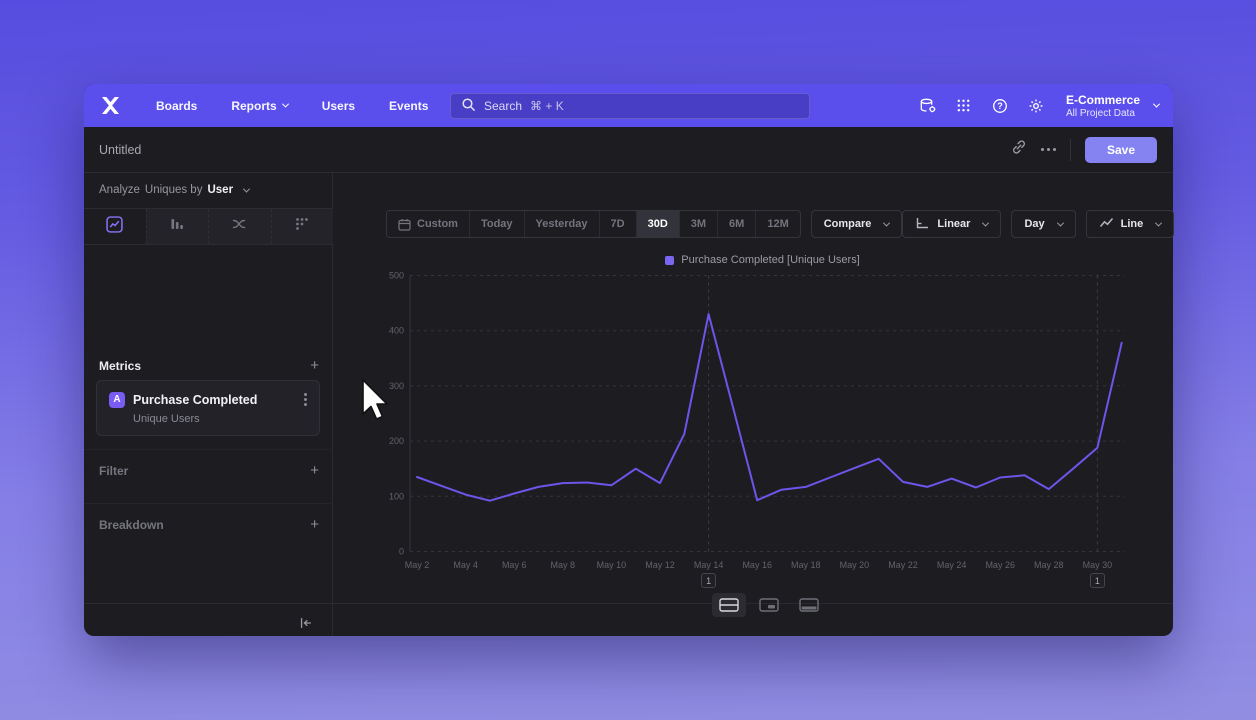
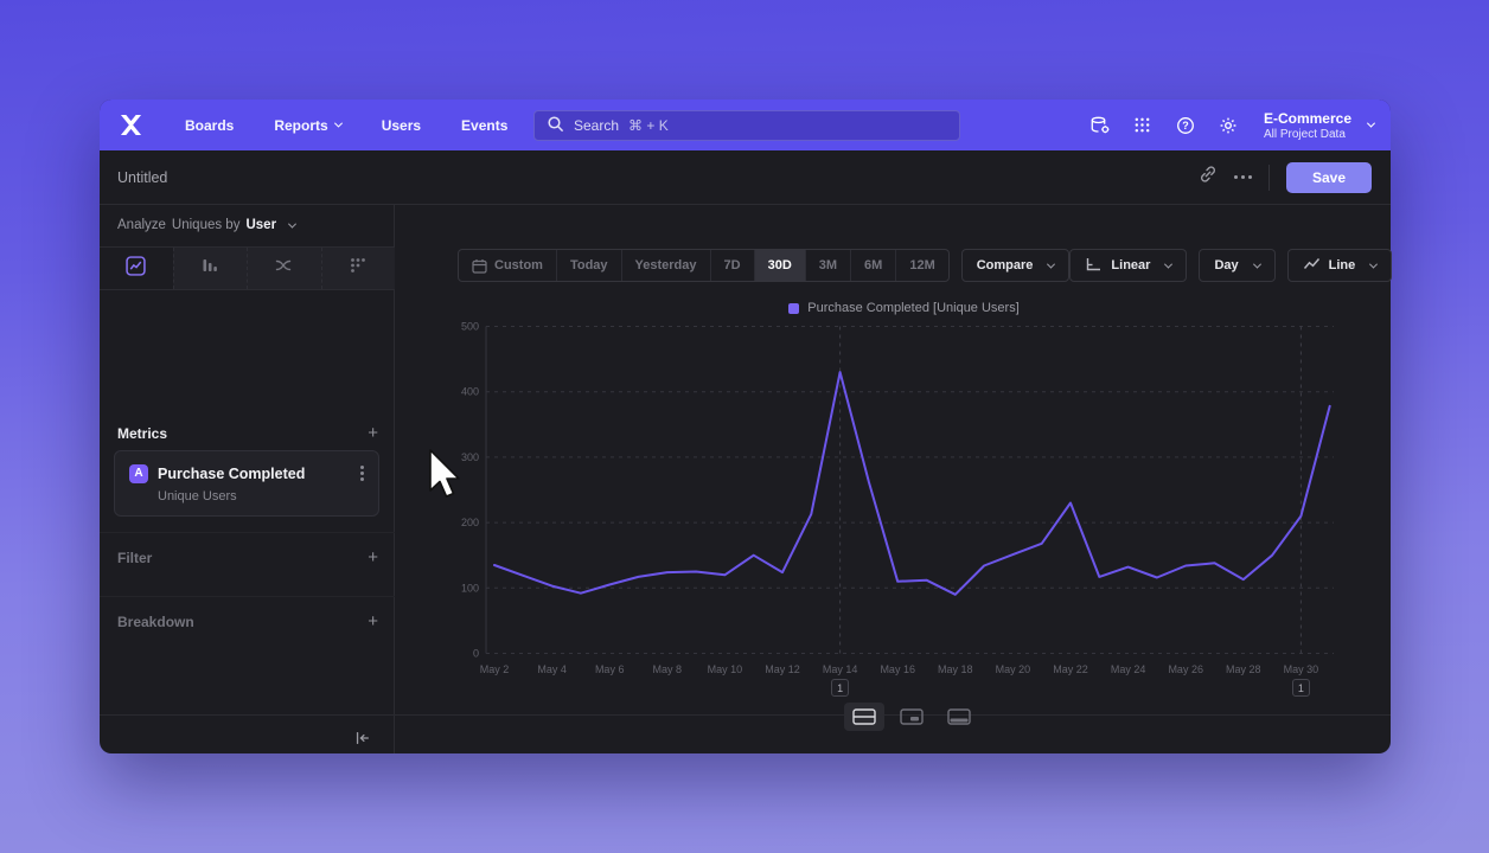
May 16: 90 -> 110
May 18: 120 -> 90
May 22: 130 -> 230
May 30: 190 -> 210
